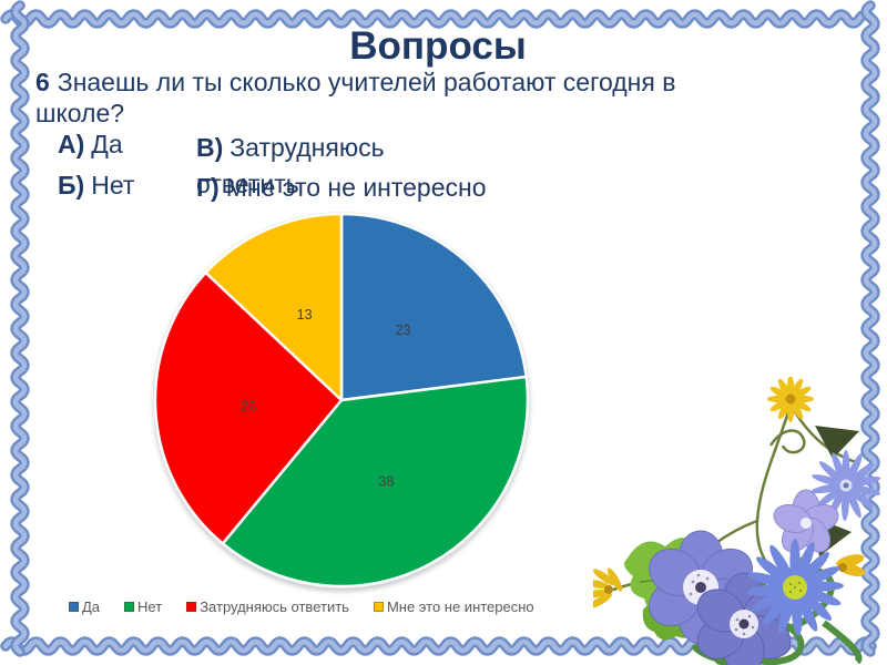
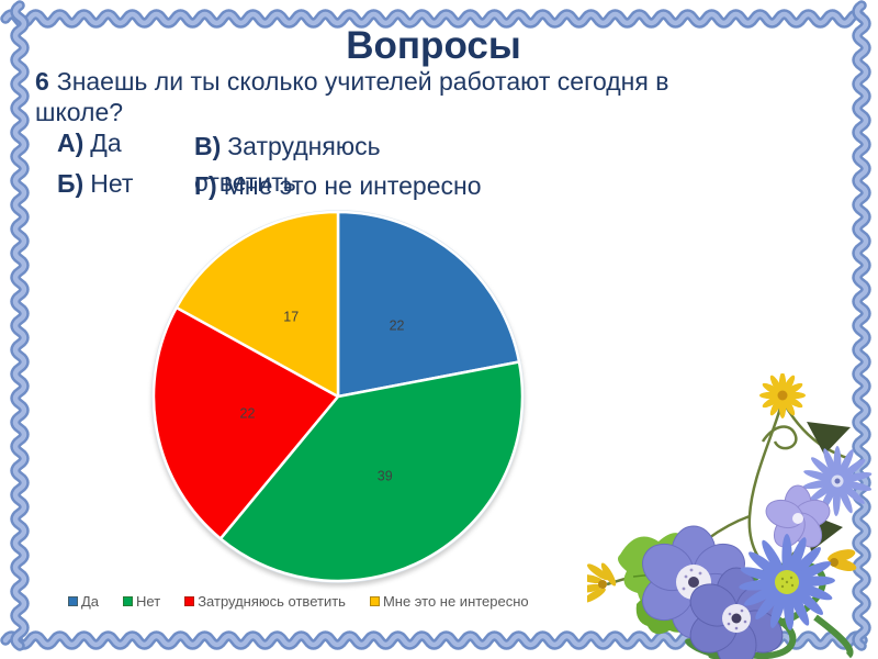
Да: 23 -> 22
Нет: 38 -> 39
Затрудняюсь ответить: 26 -> 22
Мне это не интересно: 13 -> 17
